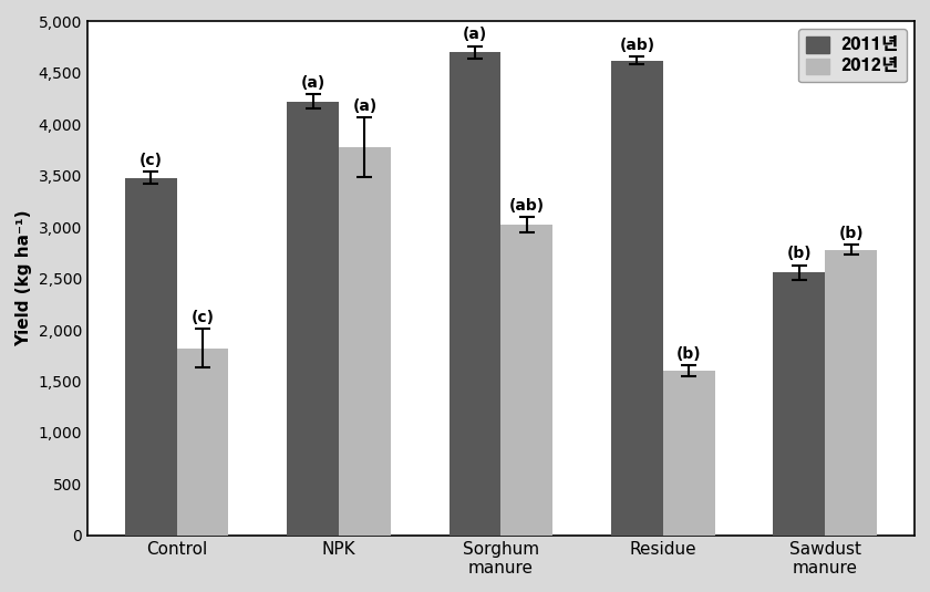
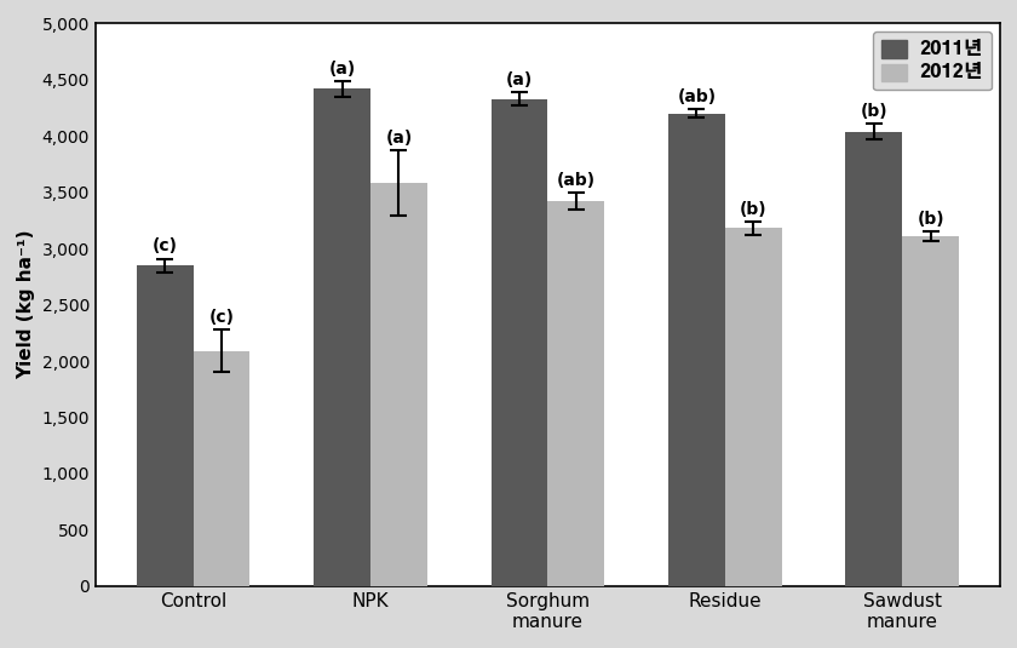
2011년/Control: 3,480 -> 2,850
2012년/Control: 1,820 -> 2,090
2011년/NPK: 4,220 -> 4,420
2012년/NPK: 3,780 -> 3,580
2011년/Sorghum manure: 4,700 -> 4,330
2012년/Sorghum manure: 3,020 -> 3,420
2011년/Residue: 4,620 -> 4,200
2012년/Residue: 1,600 -> 3,180
2011년/Sawdust manure: 2,560 -> 4,040
2012년/Sawdust manure: 2,780 -> 3,110
